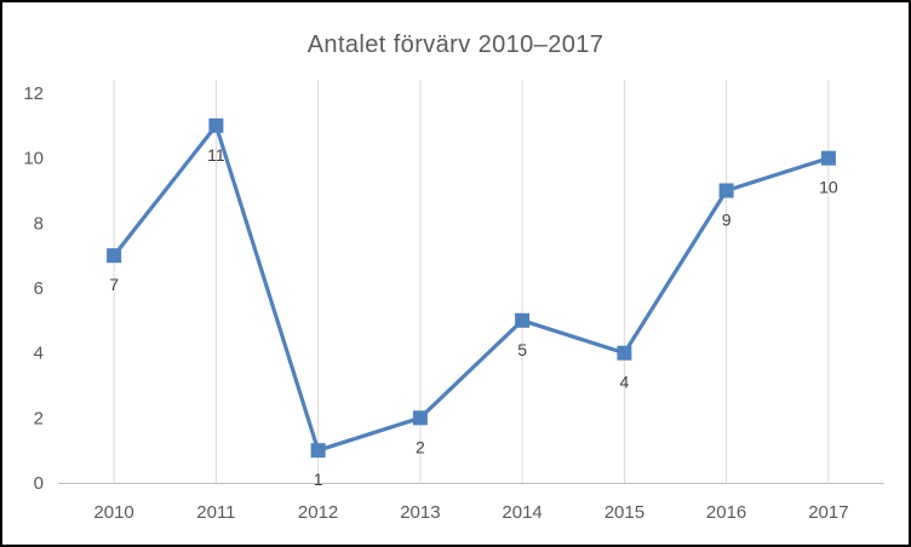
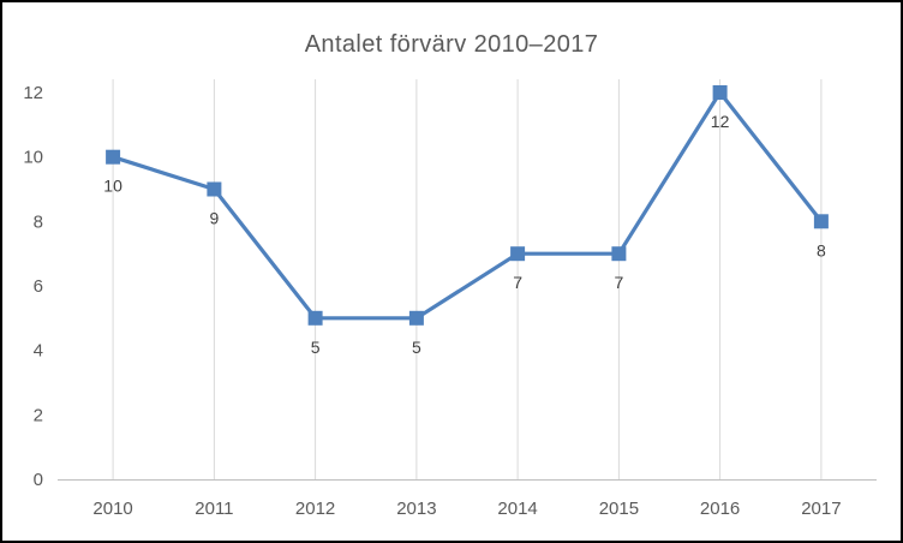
2010: 7 -> 10
2011: 11 -> 9
2012: 1 -> 5
2013: 2 -> 5
2014: 5 -> 7
2015: 4 -> 7
2016: 9 -> 12
2017: 10 -> 8
